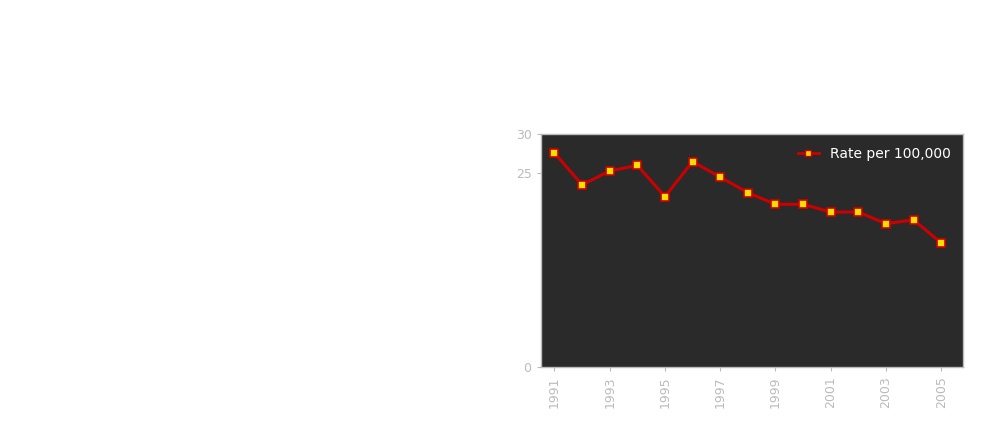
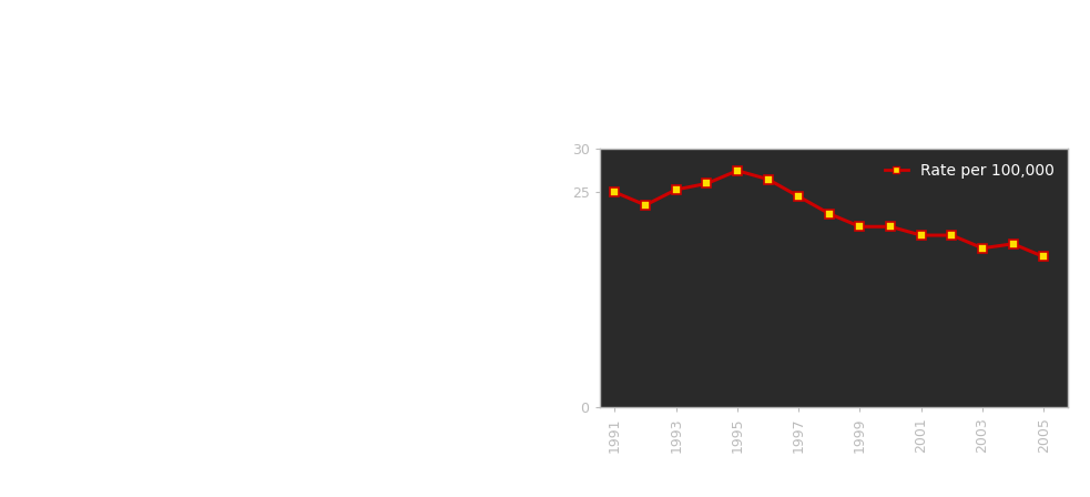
1991: 27.6 -> 25.0
1995: 22.0 -> 27.5
2005: 16.0 -> 17.5
